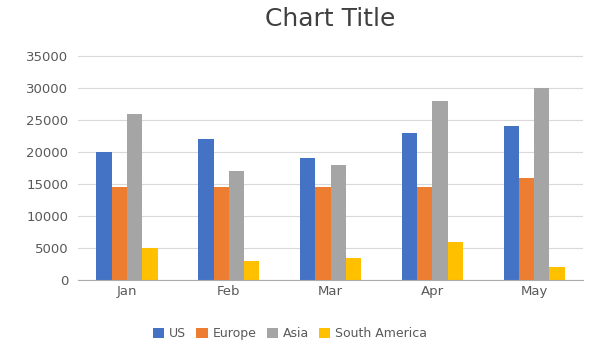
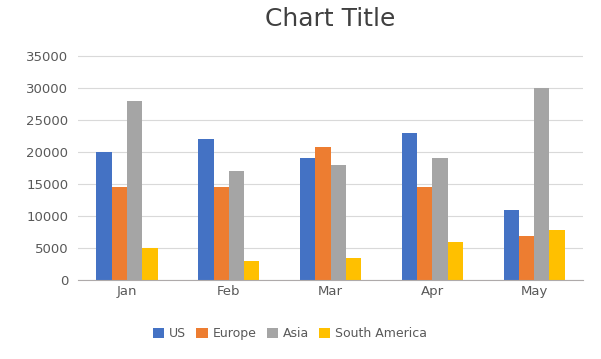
Asia/Jan: 26000 -> 28000
Europe/Mar: 14500 -> 20800
Asia/Apr: 28000 -> 19000
US/May: 24000 -> 11000
Europe/May: 16000 -> 6800
South America/May: 2000 -> 7800
